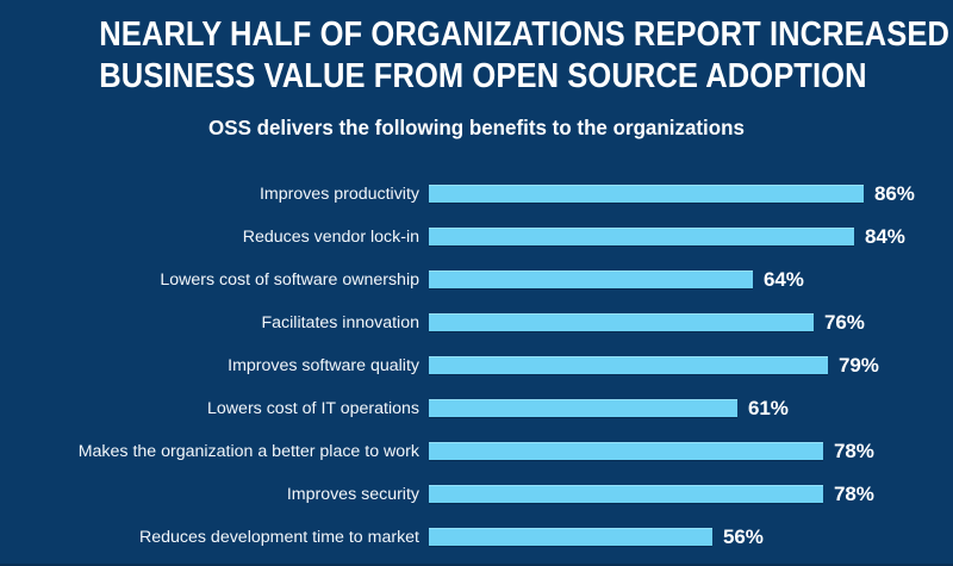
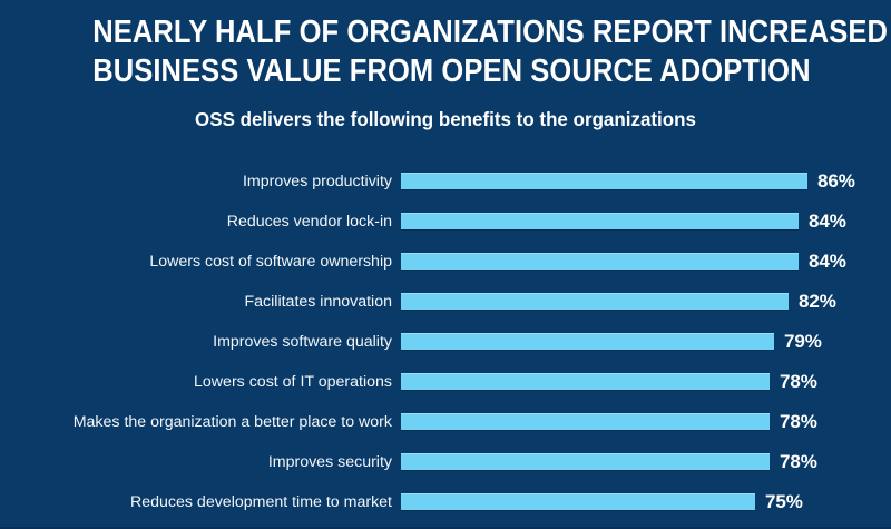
Lowers cost of software ownership: 64% -> 84%
Facilitates innovation: 76% -> 82%
Lowers cost of IT operations: 61% -> 78%
Reduces development time to market: 56% -> 75%
